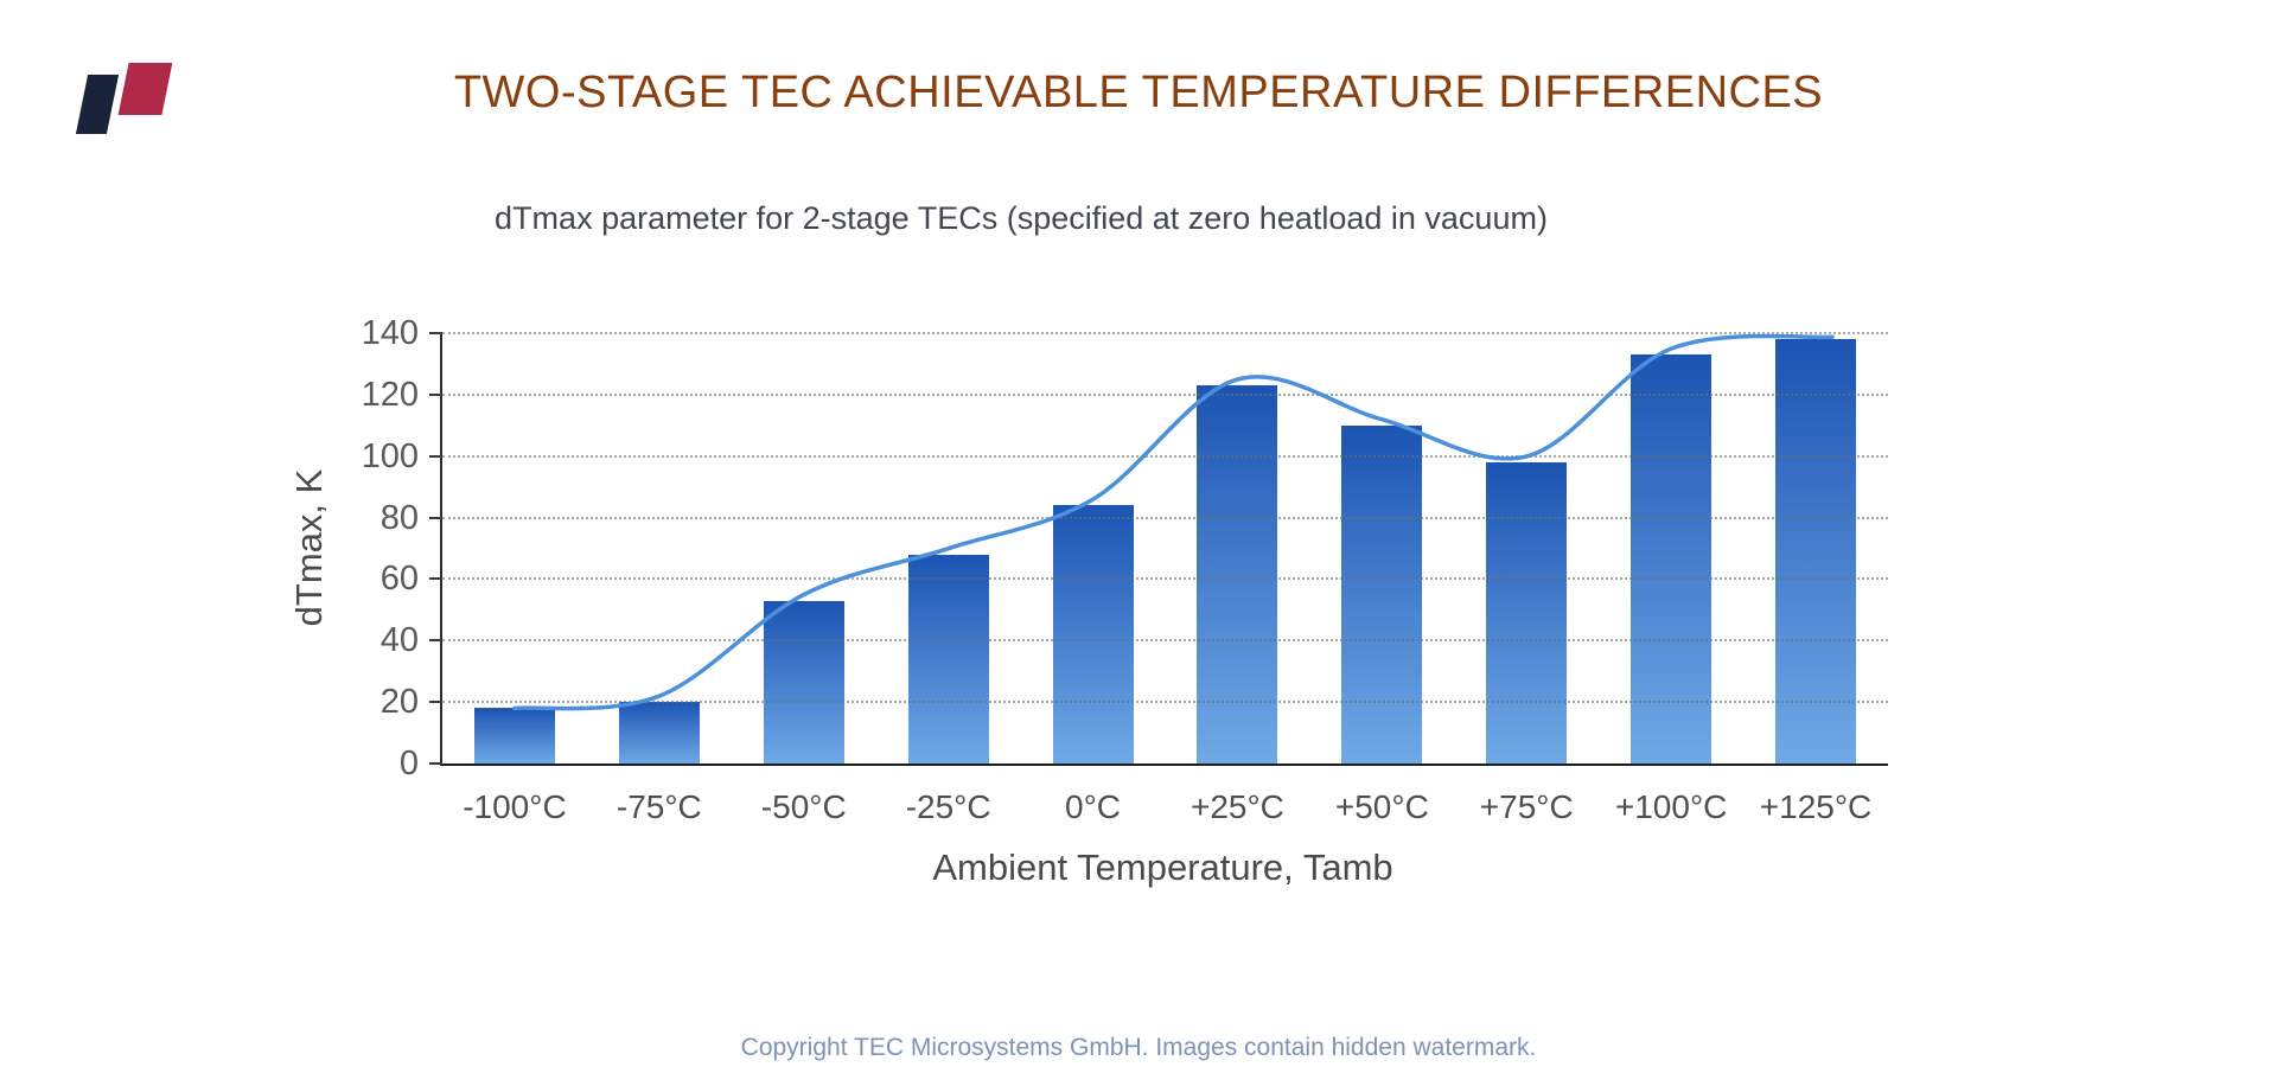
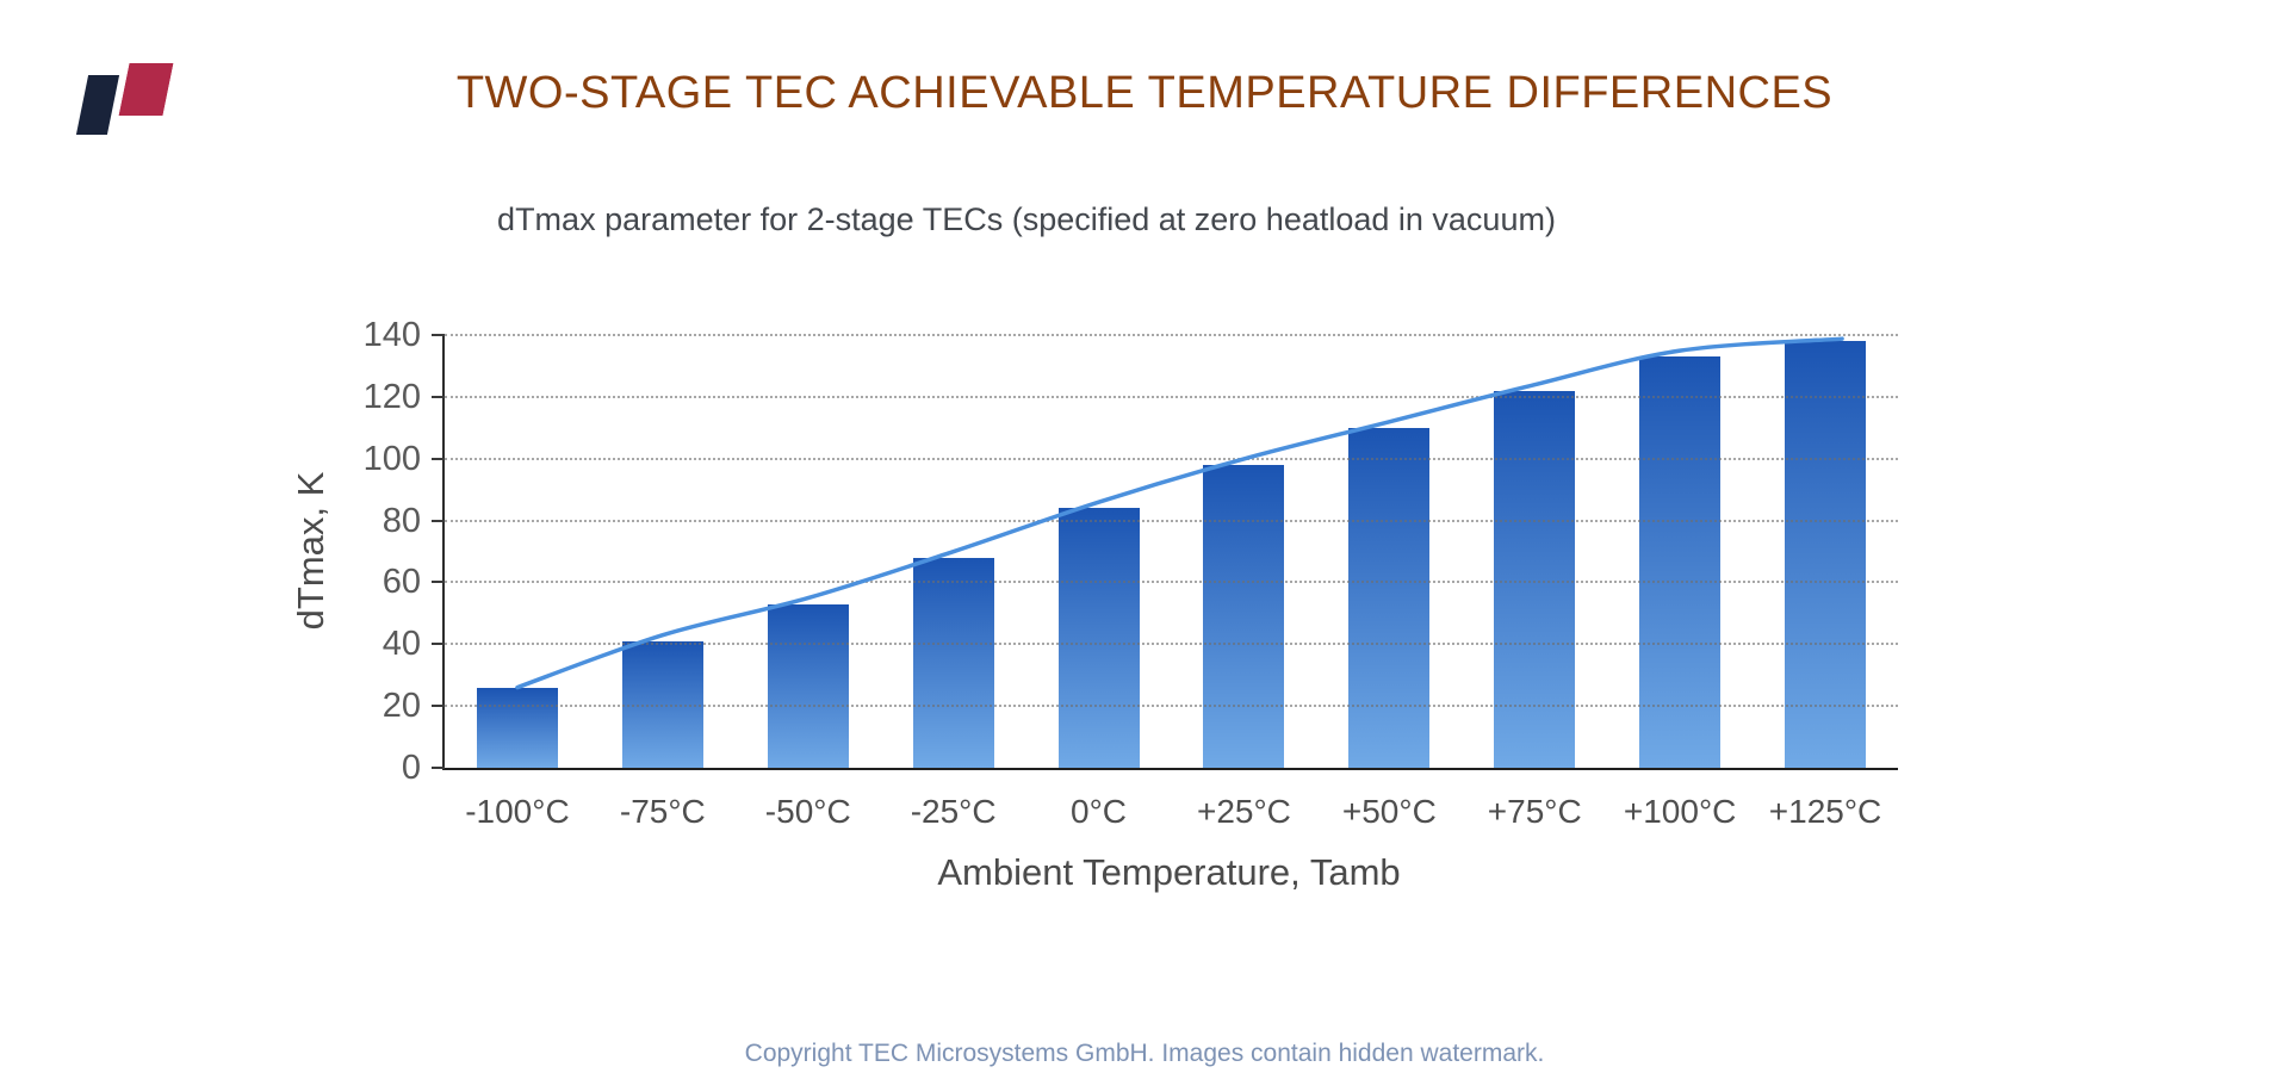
-100°C: 18 -> 26
-75°C: 20 -> 41
+25°C: 123 -> 98
+75°C: 98 -> 122
